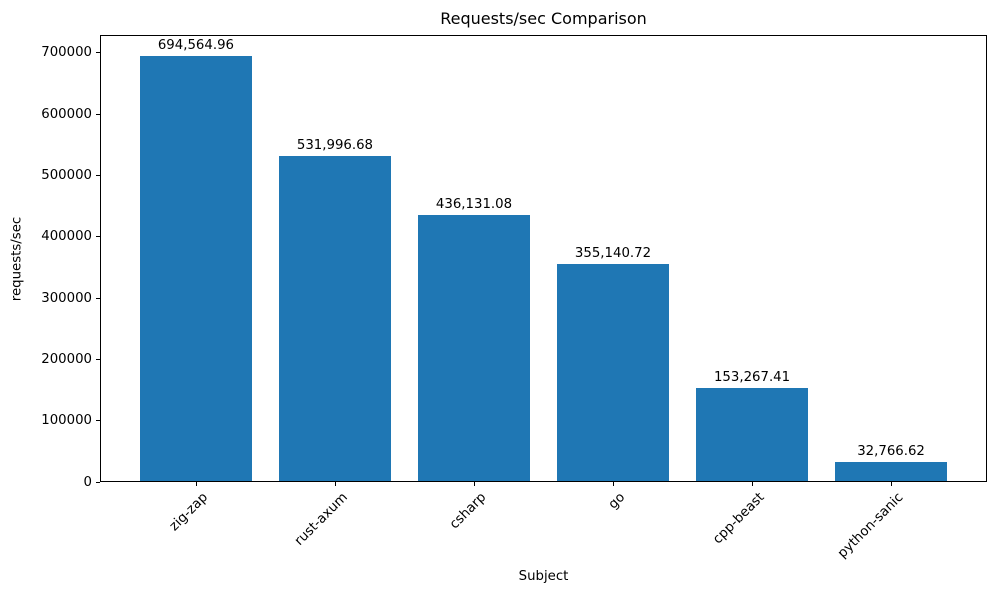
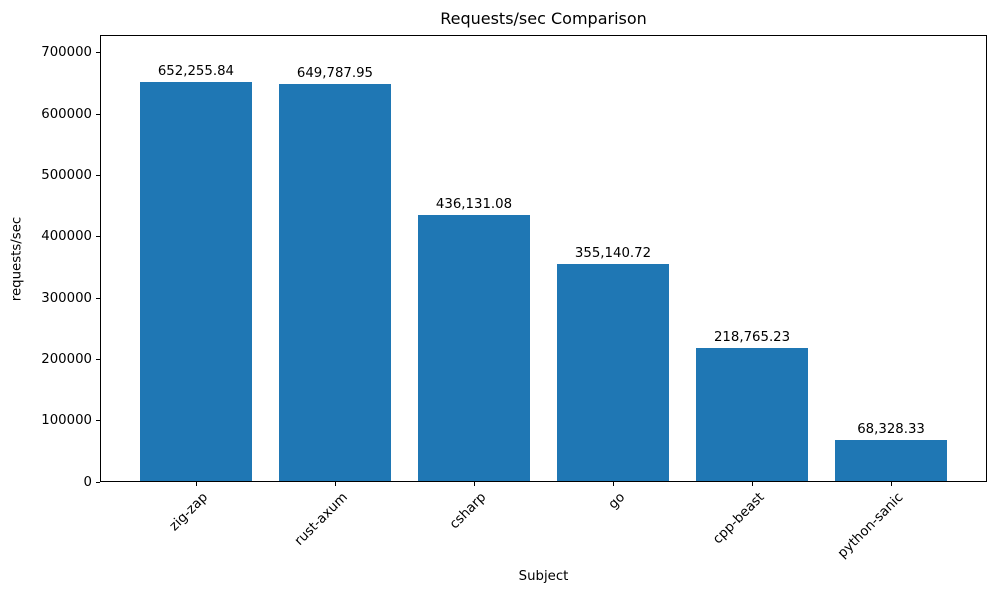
zig-zap: 694,564.96 -> 652,255.84
rust-axum: 531,996.68 -> 649,787.95
cpp-beast: 153,267.41 -> 218,765.23
python-sanic: 32,766.62 -> 68,328.33
